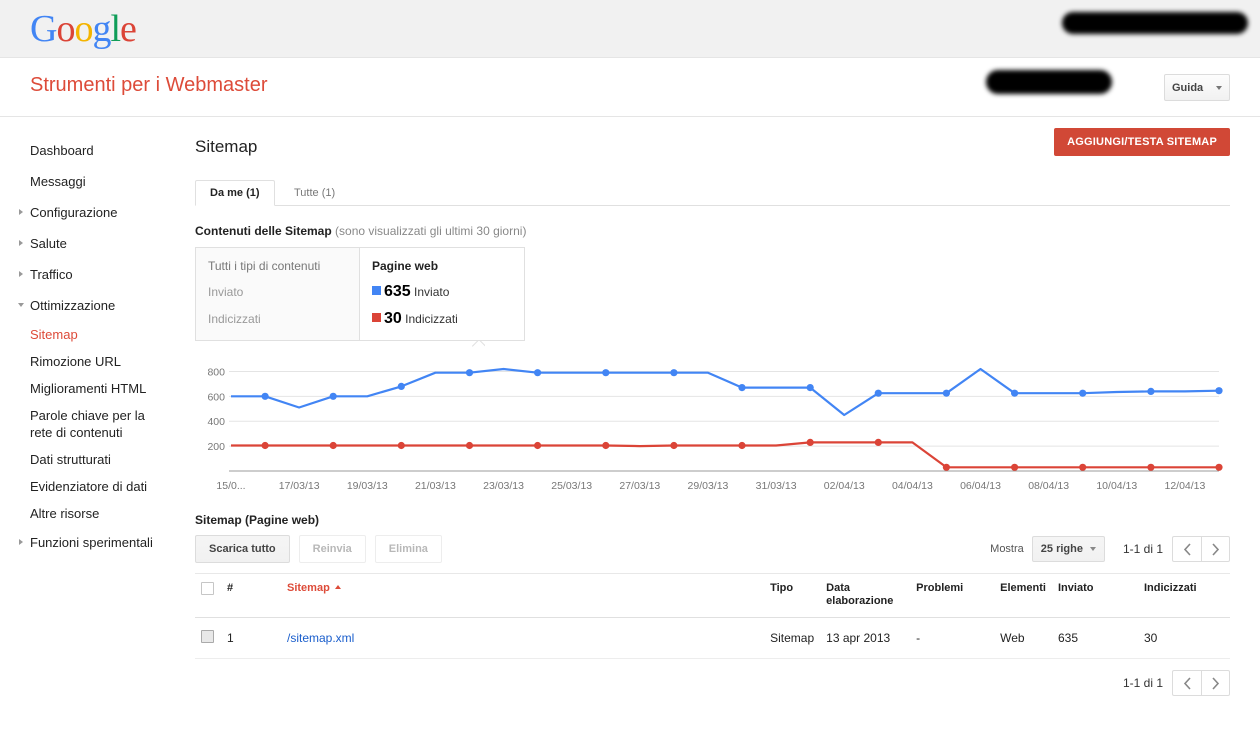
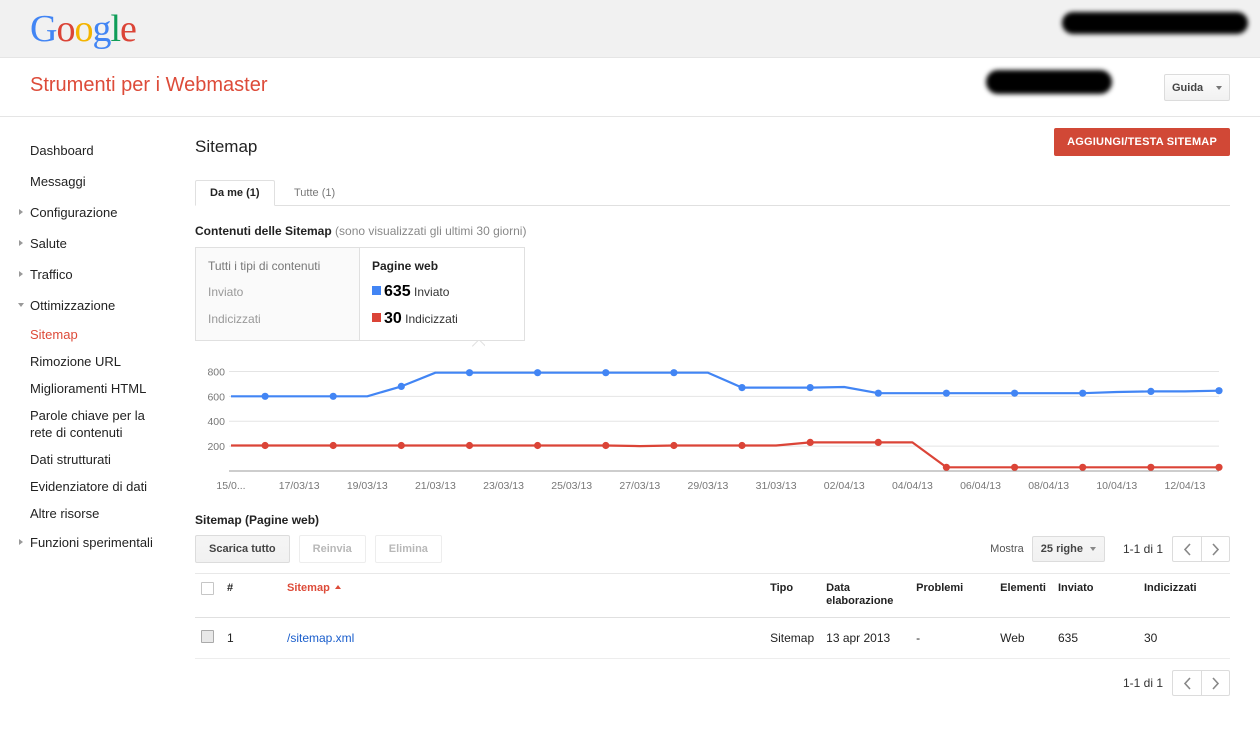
Inviato/17/03/13: 510 -> 600
Inviato/23/03/13: 820 -> 790
Inviato/02/04/13: 450 -> 680
Inviato/06/04/13: 820 -> 620
